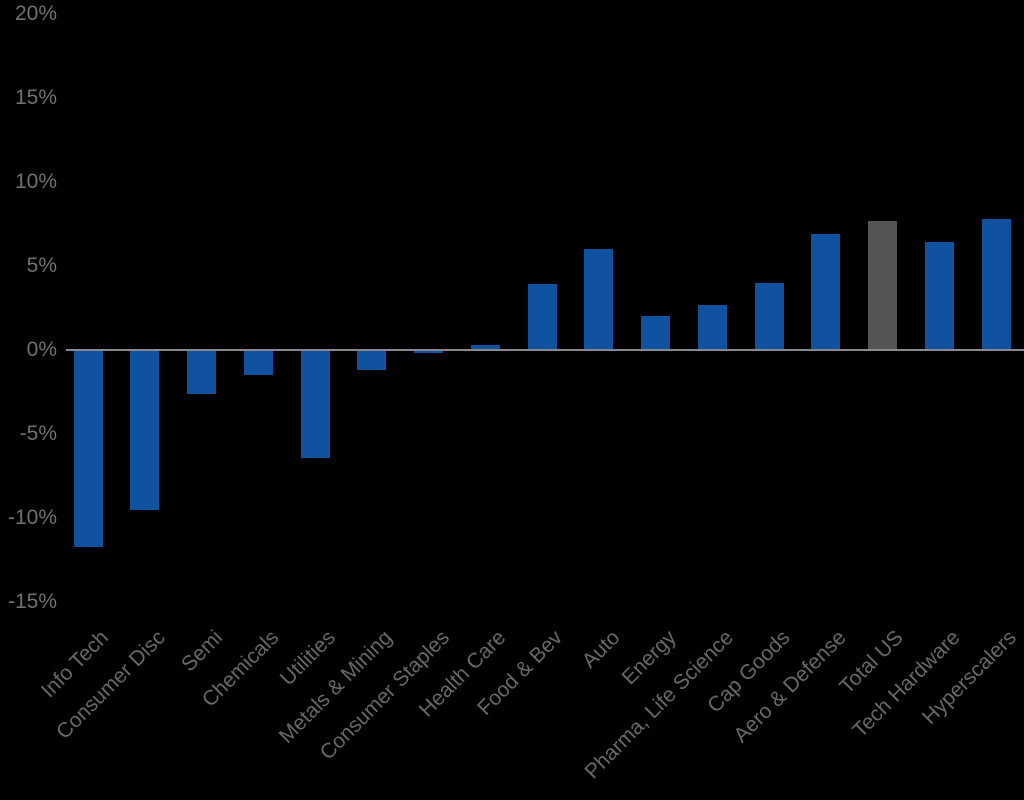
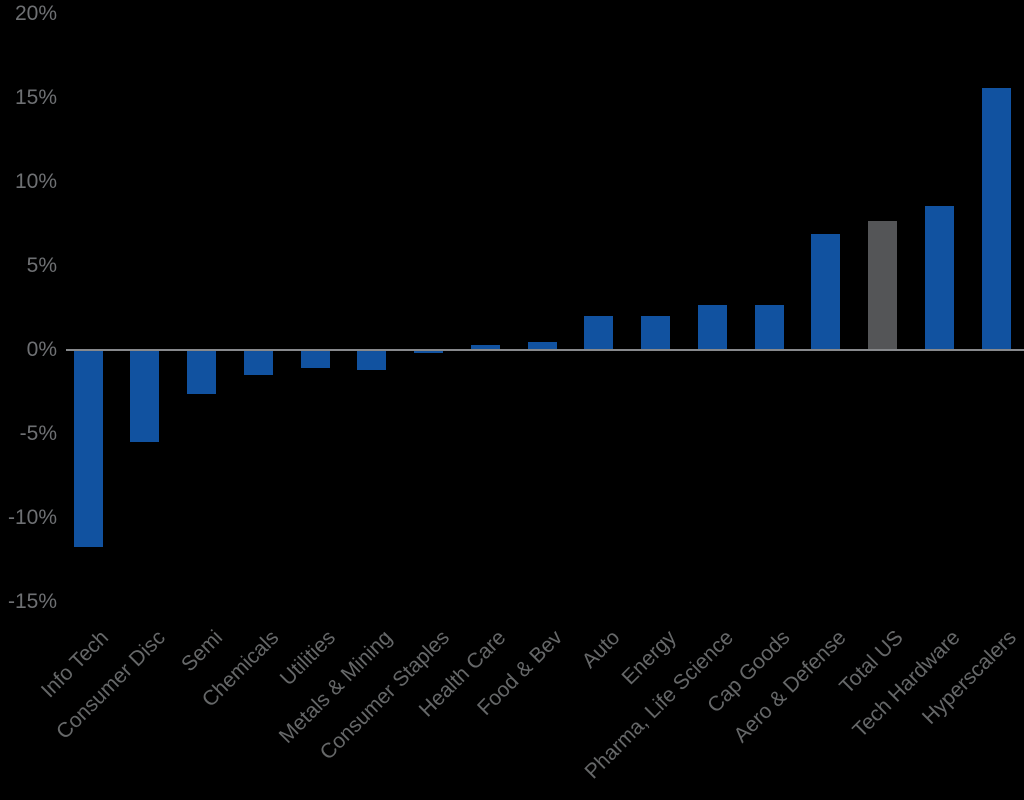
Consumer Disc: -9.5% -> -5.5%
Utilities: -6.4% -> -1.1%
Food & Bev: 3.9% -> 0.5%
Auto: 6.0% -> 2.0%
Cap Goods: 4.0% -> 2.7%
Tech Hardware: 6.4% -> 8.6%
Hyperscalers: 7.8% -> 15.6%
